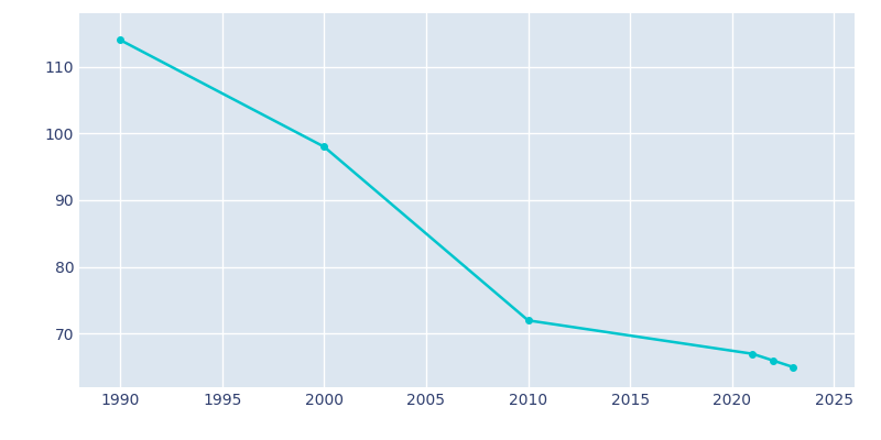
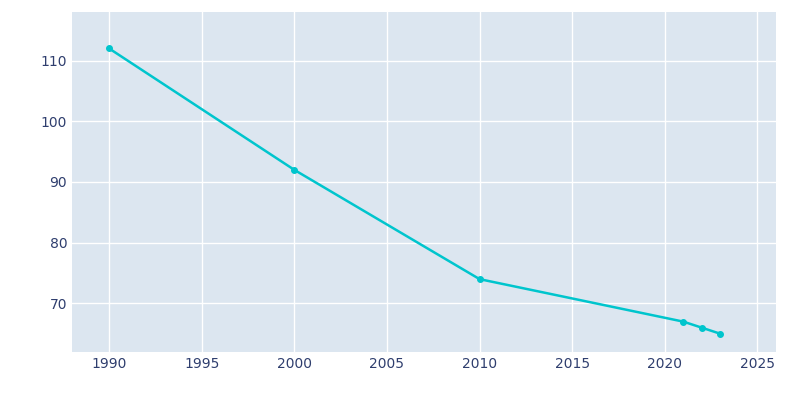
1990: 114 -> 112
2000: 98 -> 92
2010: 72 -> 74
